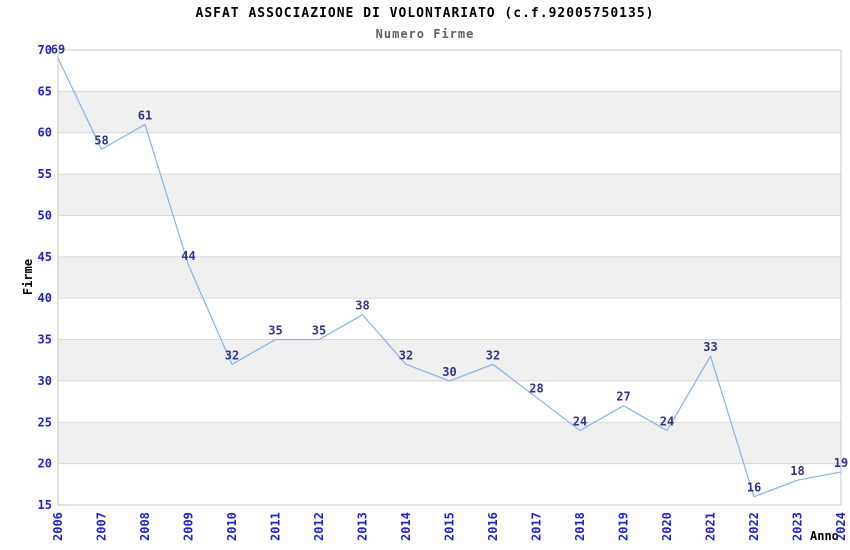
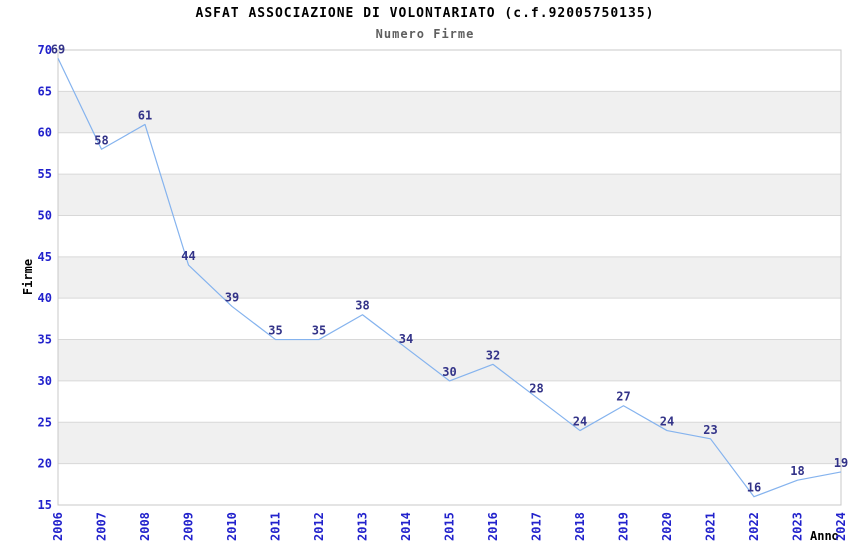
2010: 32 -> 39
2014: 32 -> 34
2021: 33 -> 23
